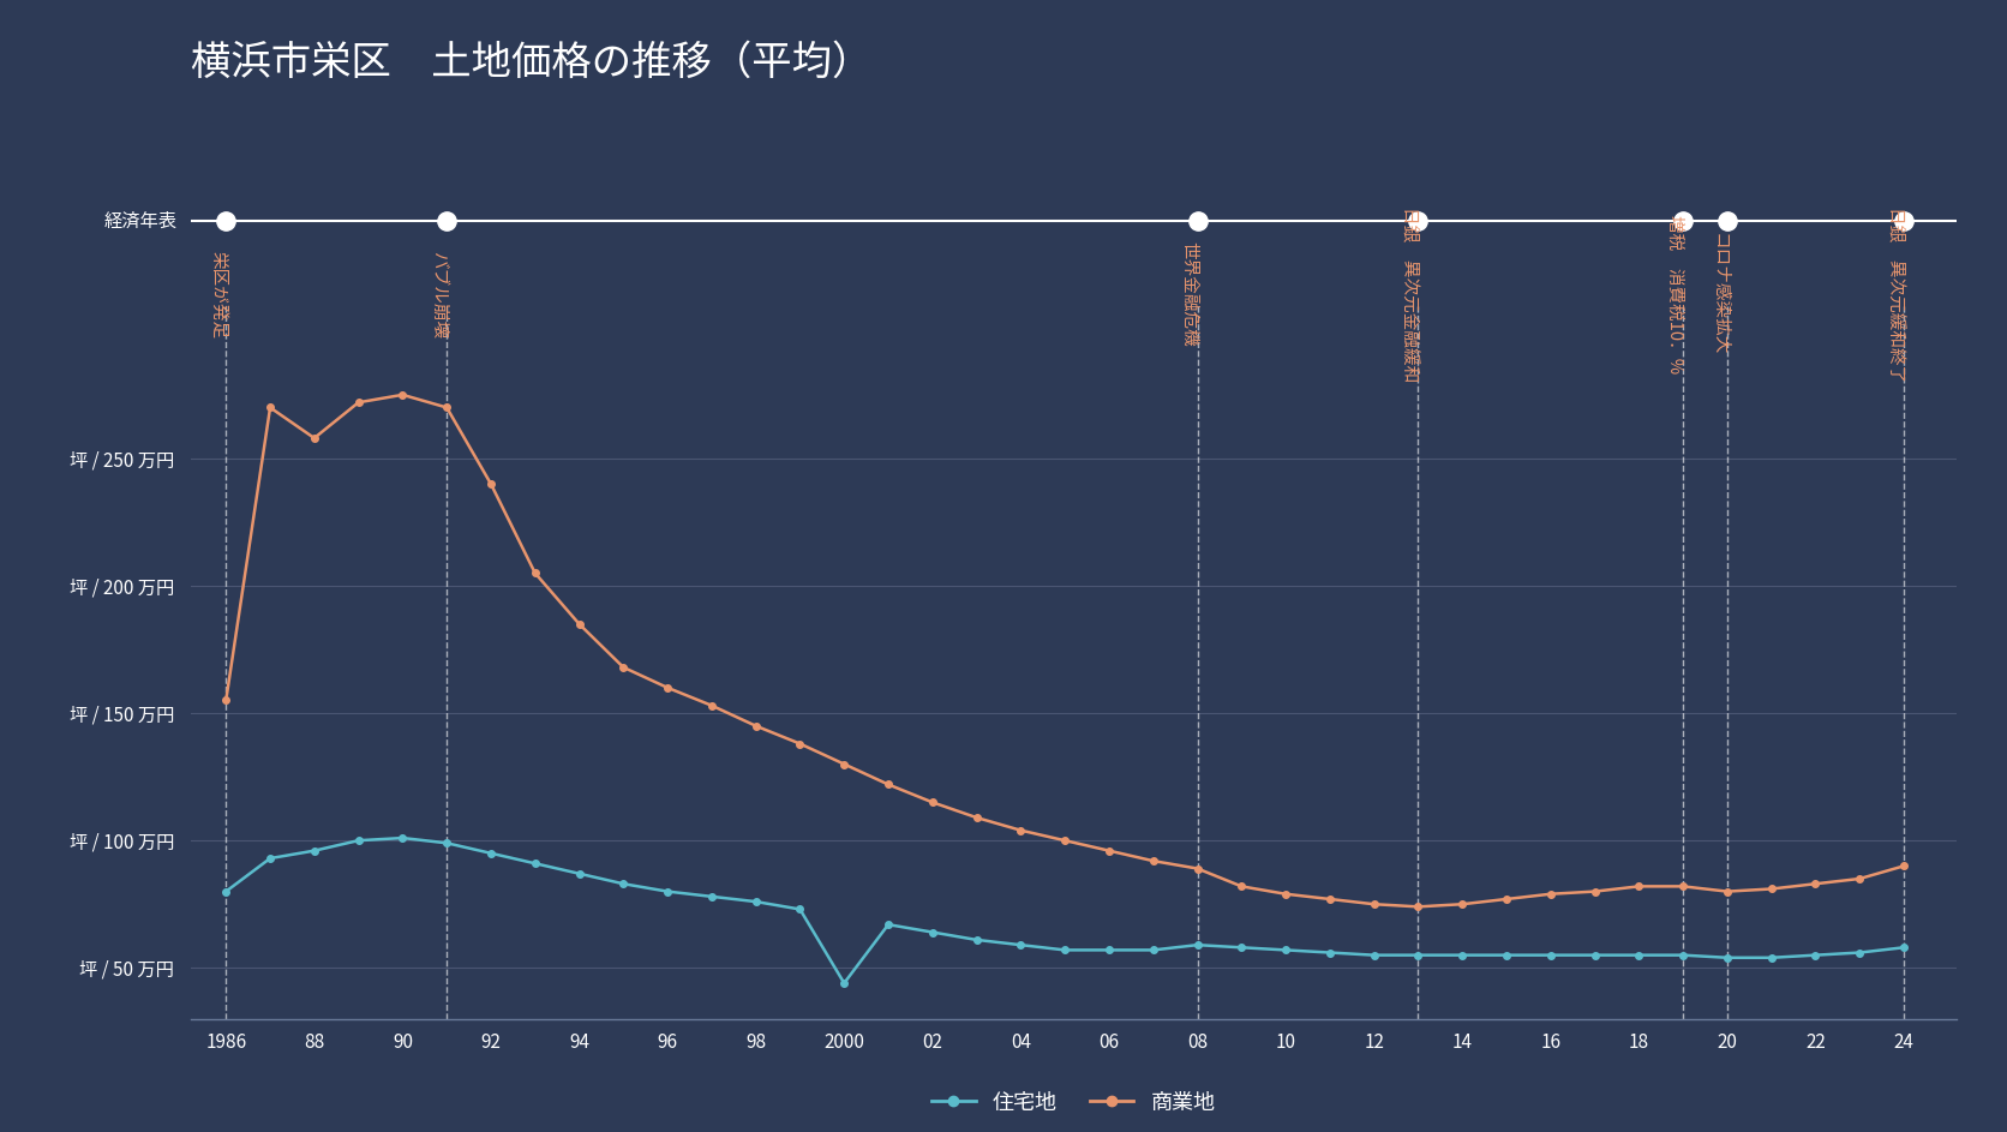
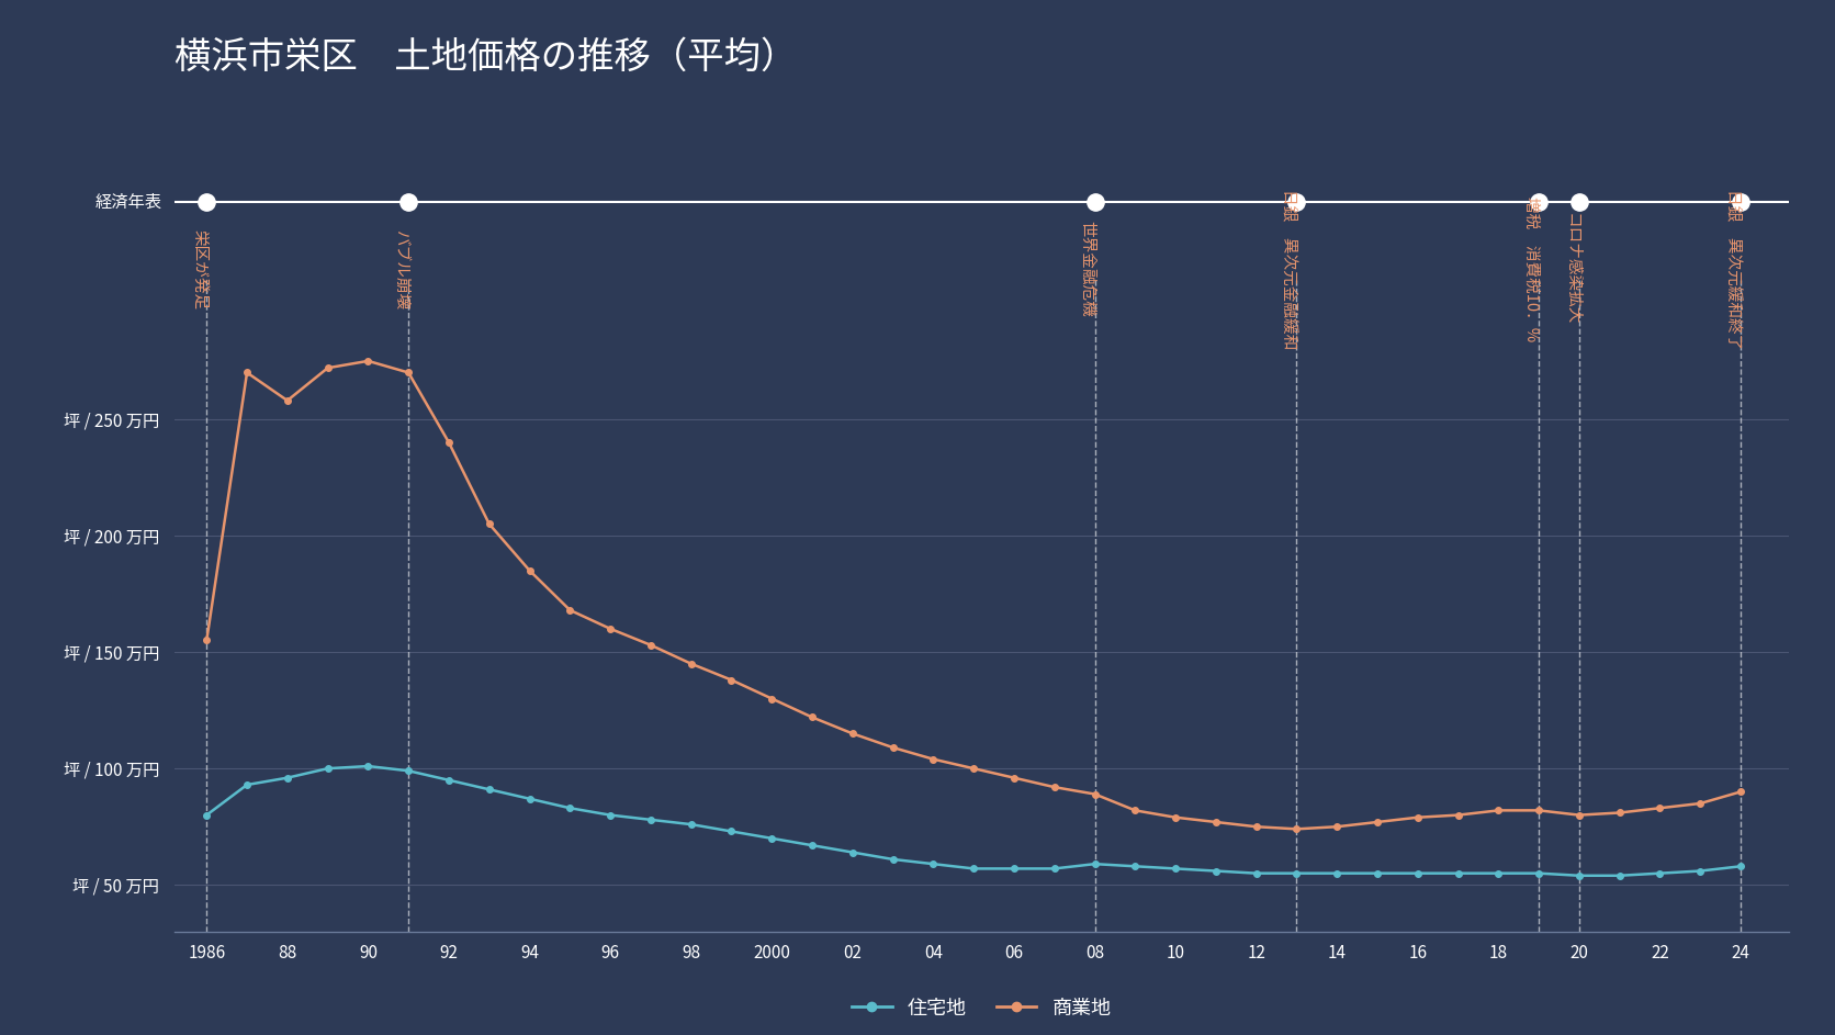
住宅地/2000: 坪 / 44 万円 -> 坪 / 70 万円
